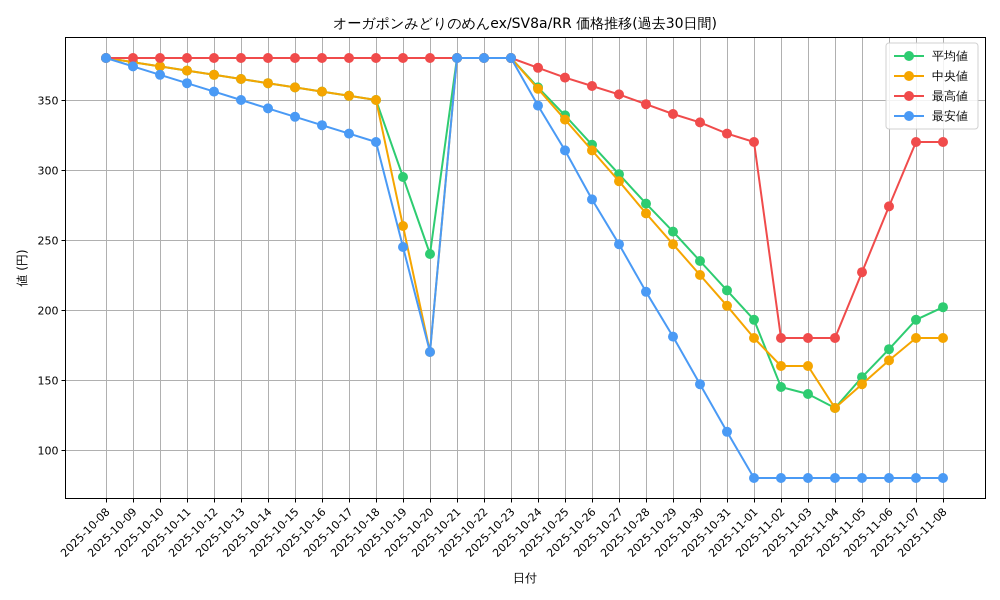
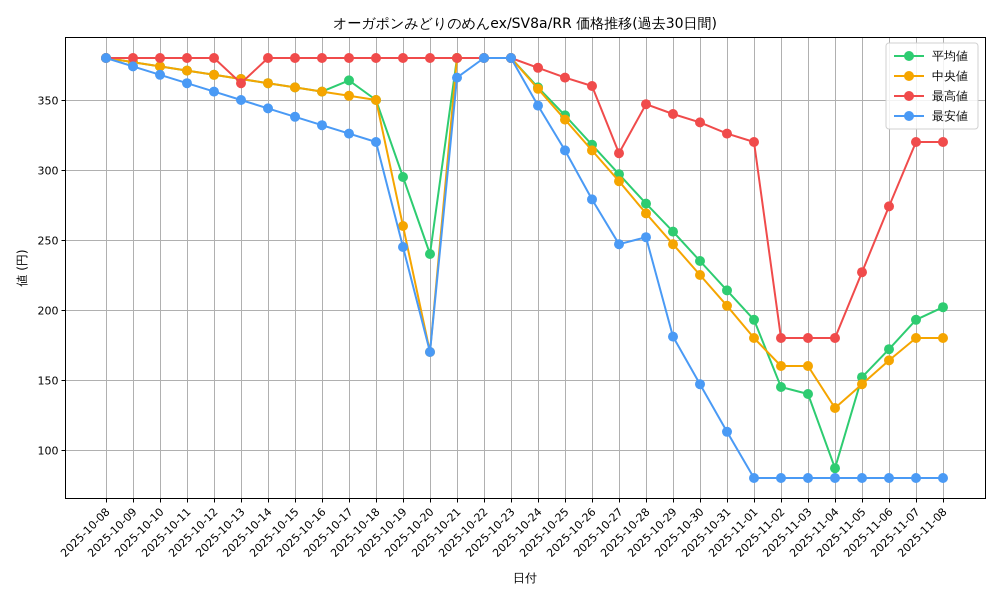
最高値/2025-10-13: 380 -> 362
平均値/2025-10-17: 353 -> 364
最安値/2025-10-21: 380 -> 366
最高値/2025-10-27: 354 -> 312
最安値/2025-10-28: 213 -> 252
平均値/2025-11-04: 130 -> 87
